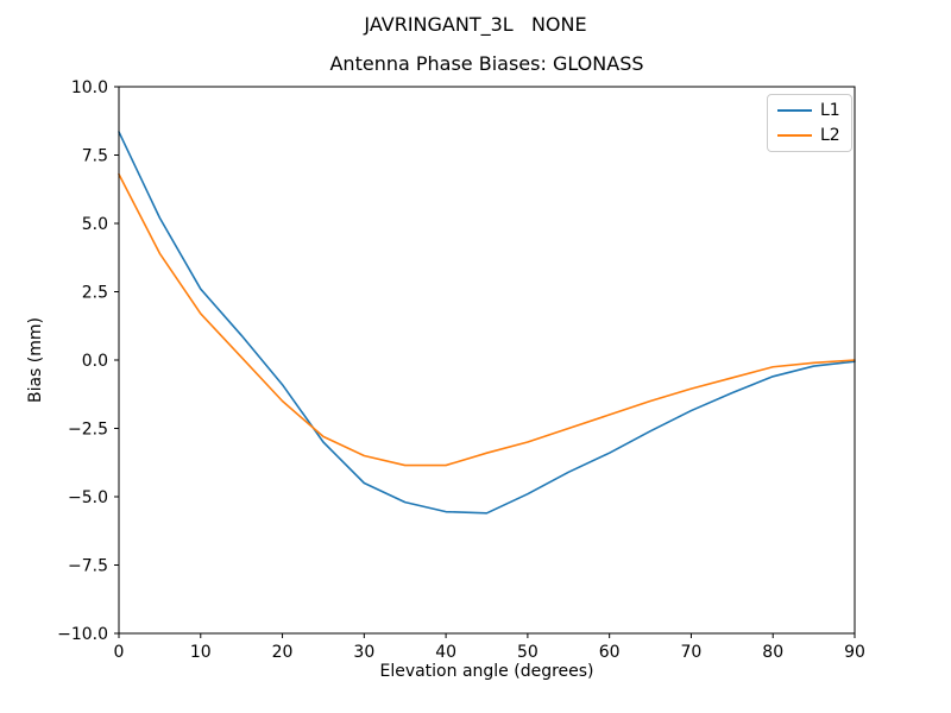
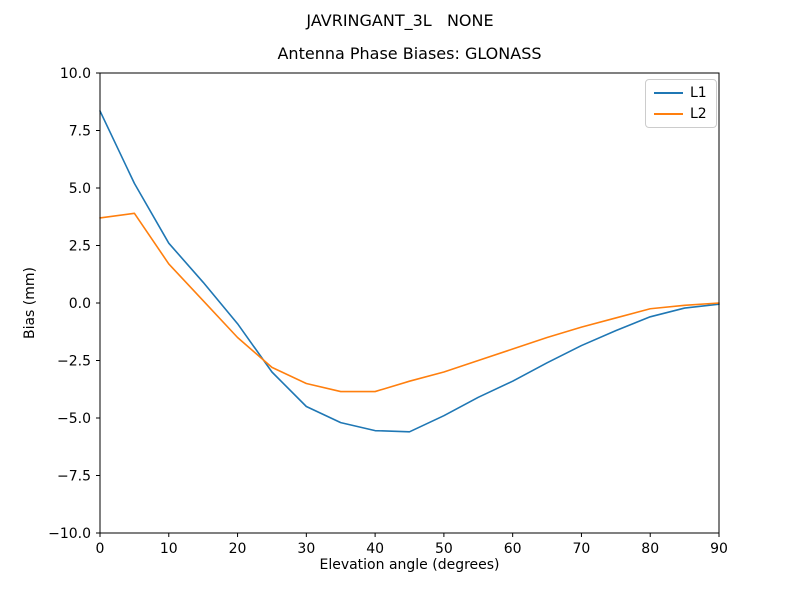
L2/0: 6.8 -> 3.7
